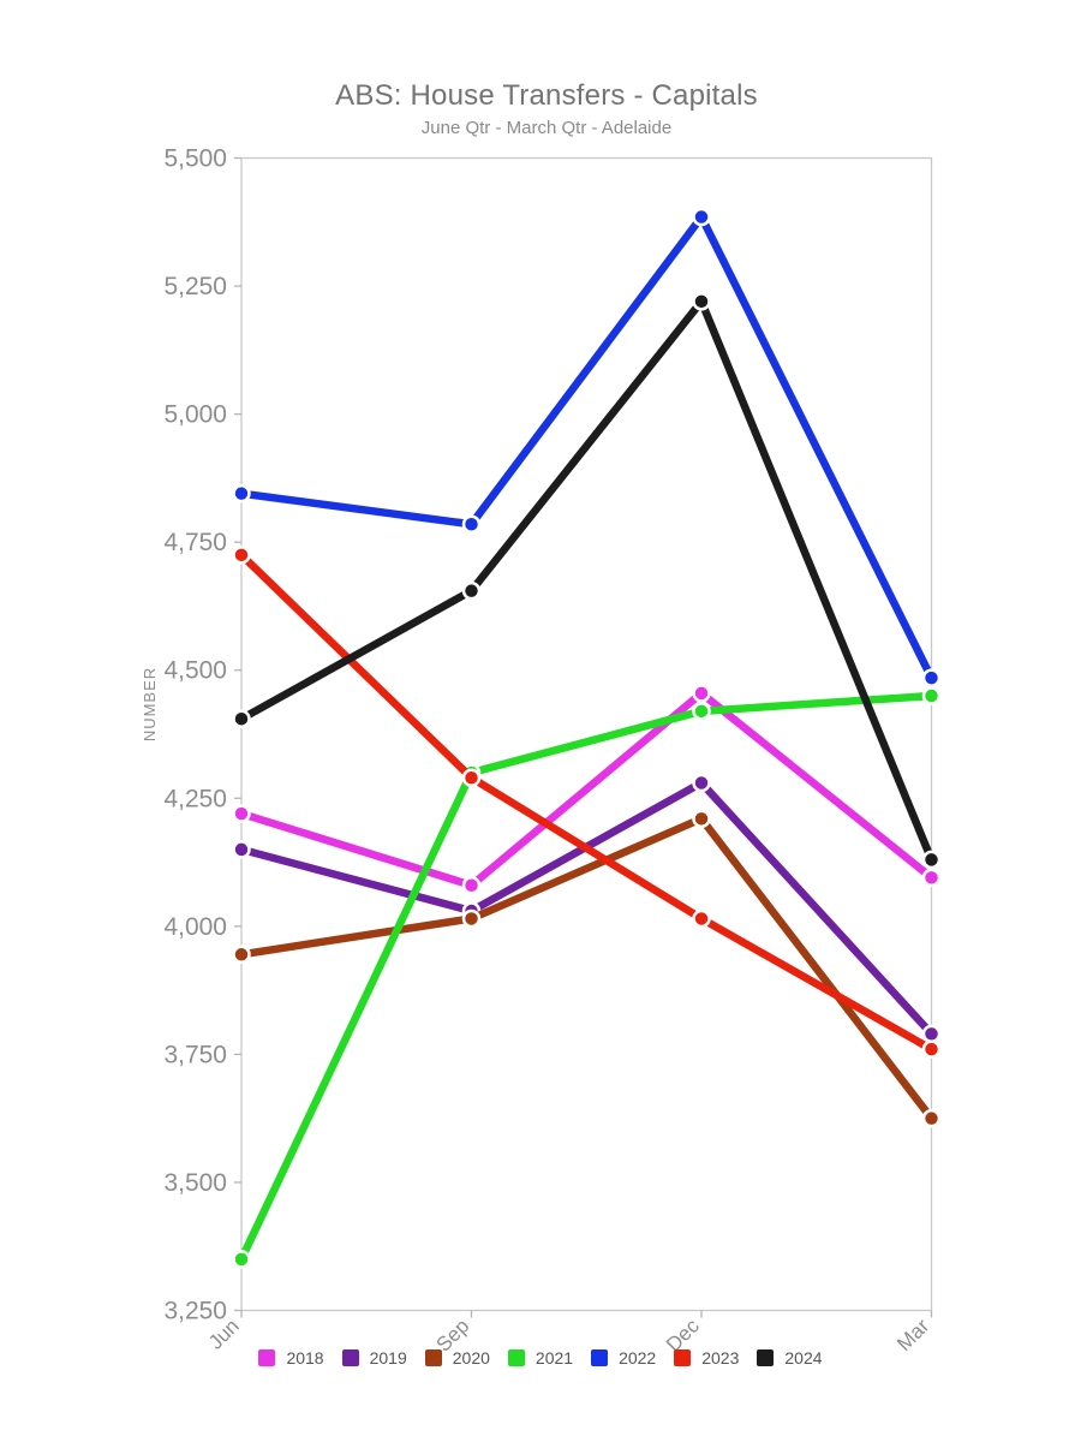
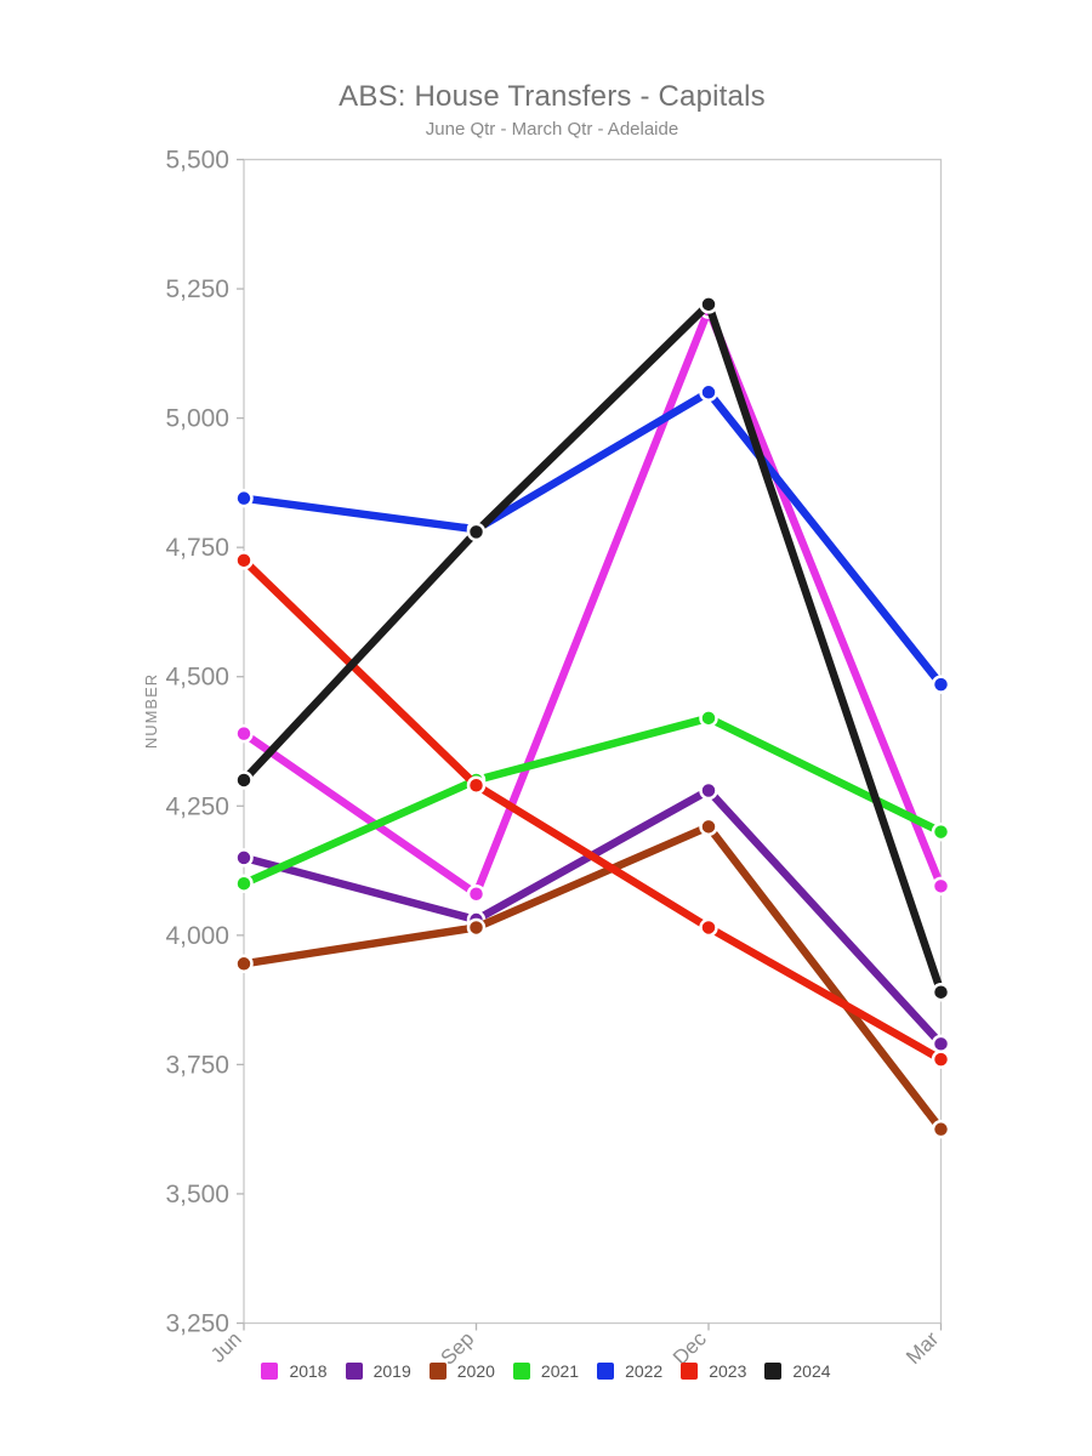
2018/Jun: 4220 -> 4390
2021/Jun: 3350 -> 4100
2024/Jun: 4400 -> 4300
2024/Sep: 4660 -> 4780
2018/Dec: 4460 -> 5210
2022/Dec: 5380 -> 5050
2021/Mar: 4450 -> 4200
2024/Mar: 4130 -> 3890
